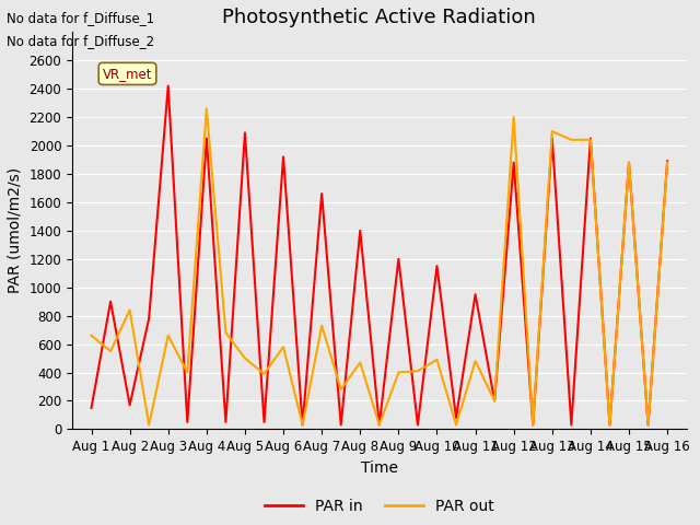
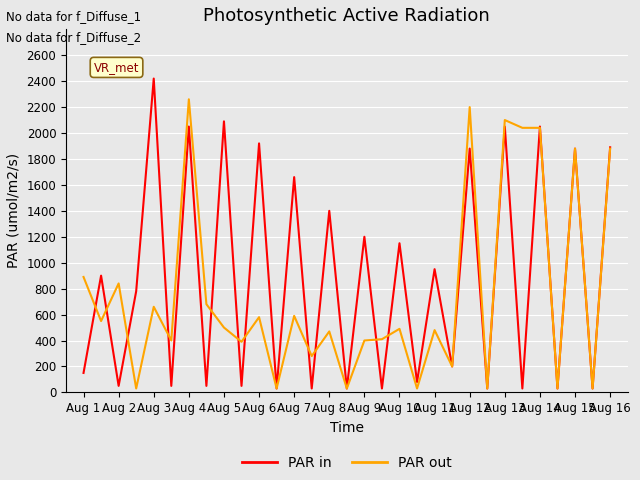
PAR out/Aug 1: 660 -> 890
PAR in/Aug 2: 170 -> 50
PAR out/Aug 7: 730 -> 590
